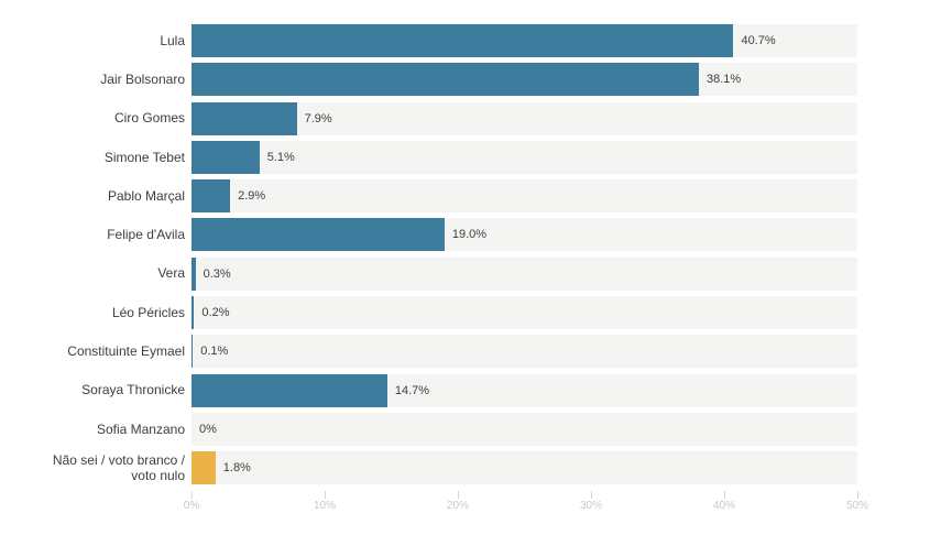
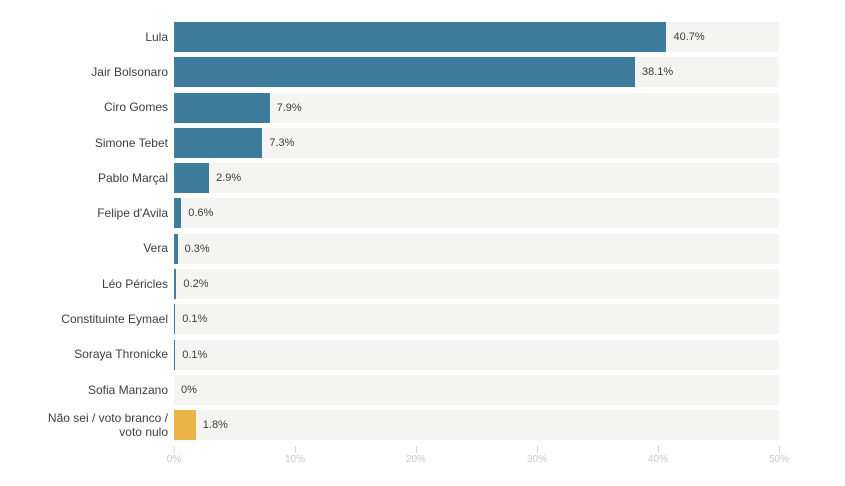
Simone Tebet: 5.1% -> 7.3%
Felipe d'Avila: 19.0% -> 0.6%
Soraya Thronicke: 14.7% -> 0.1%
